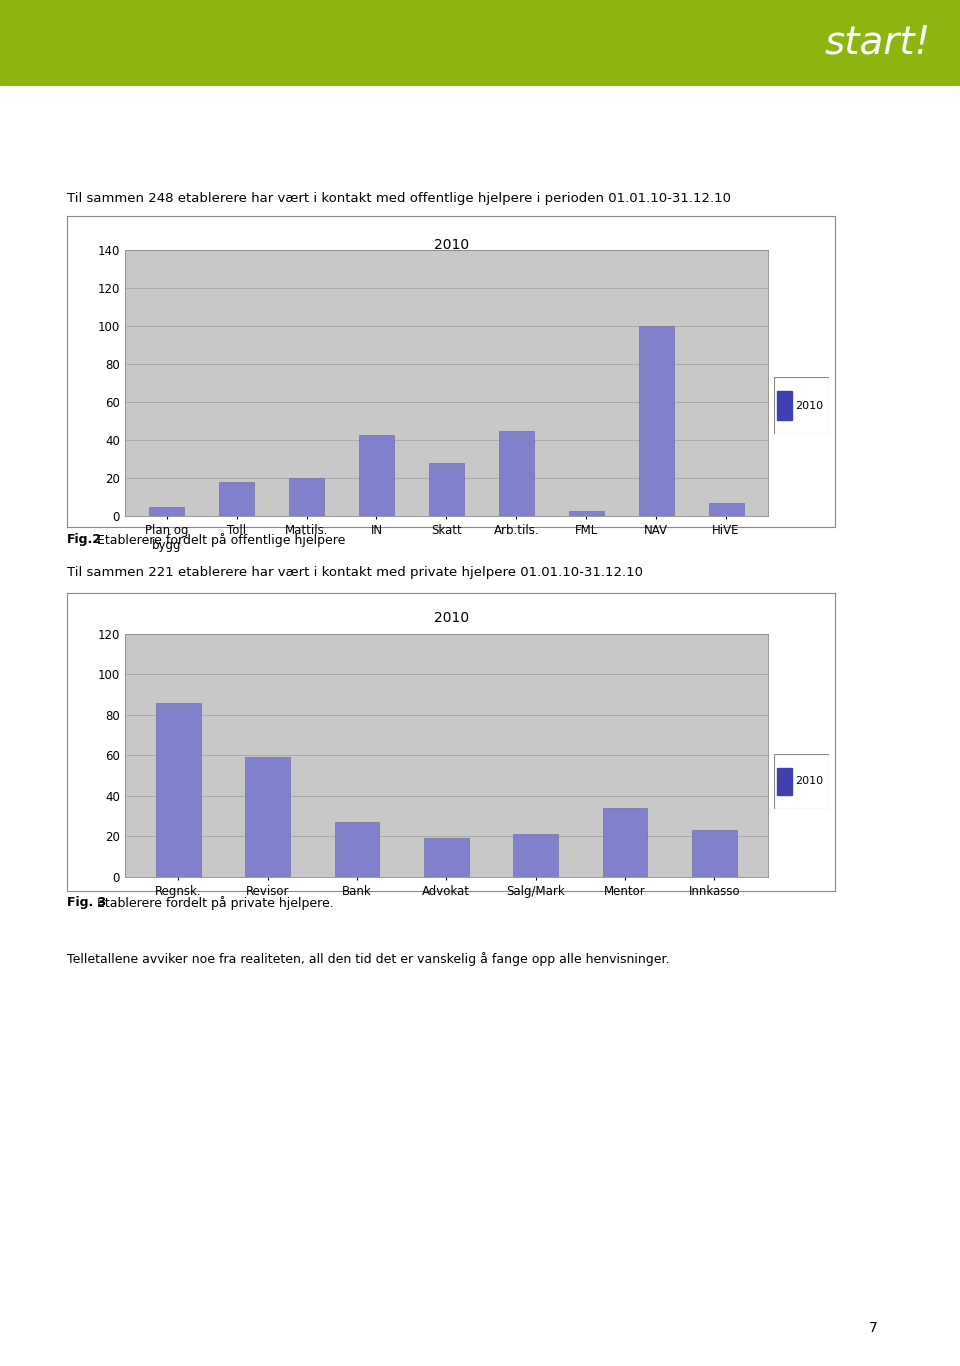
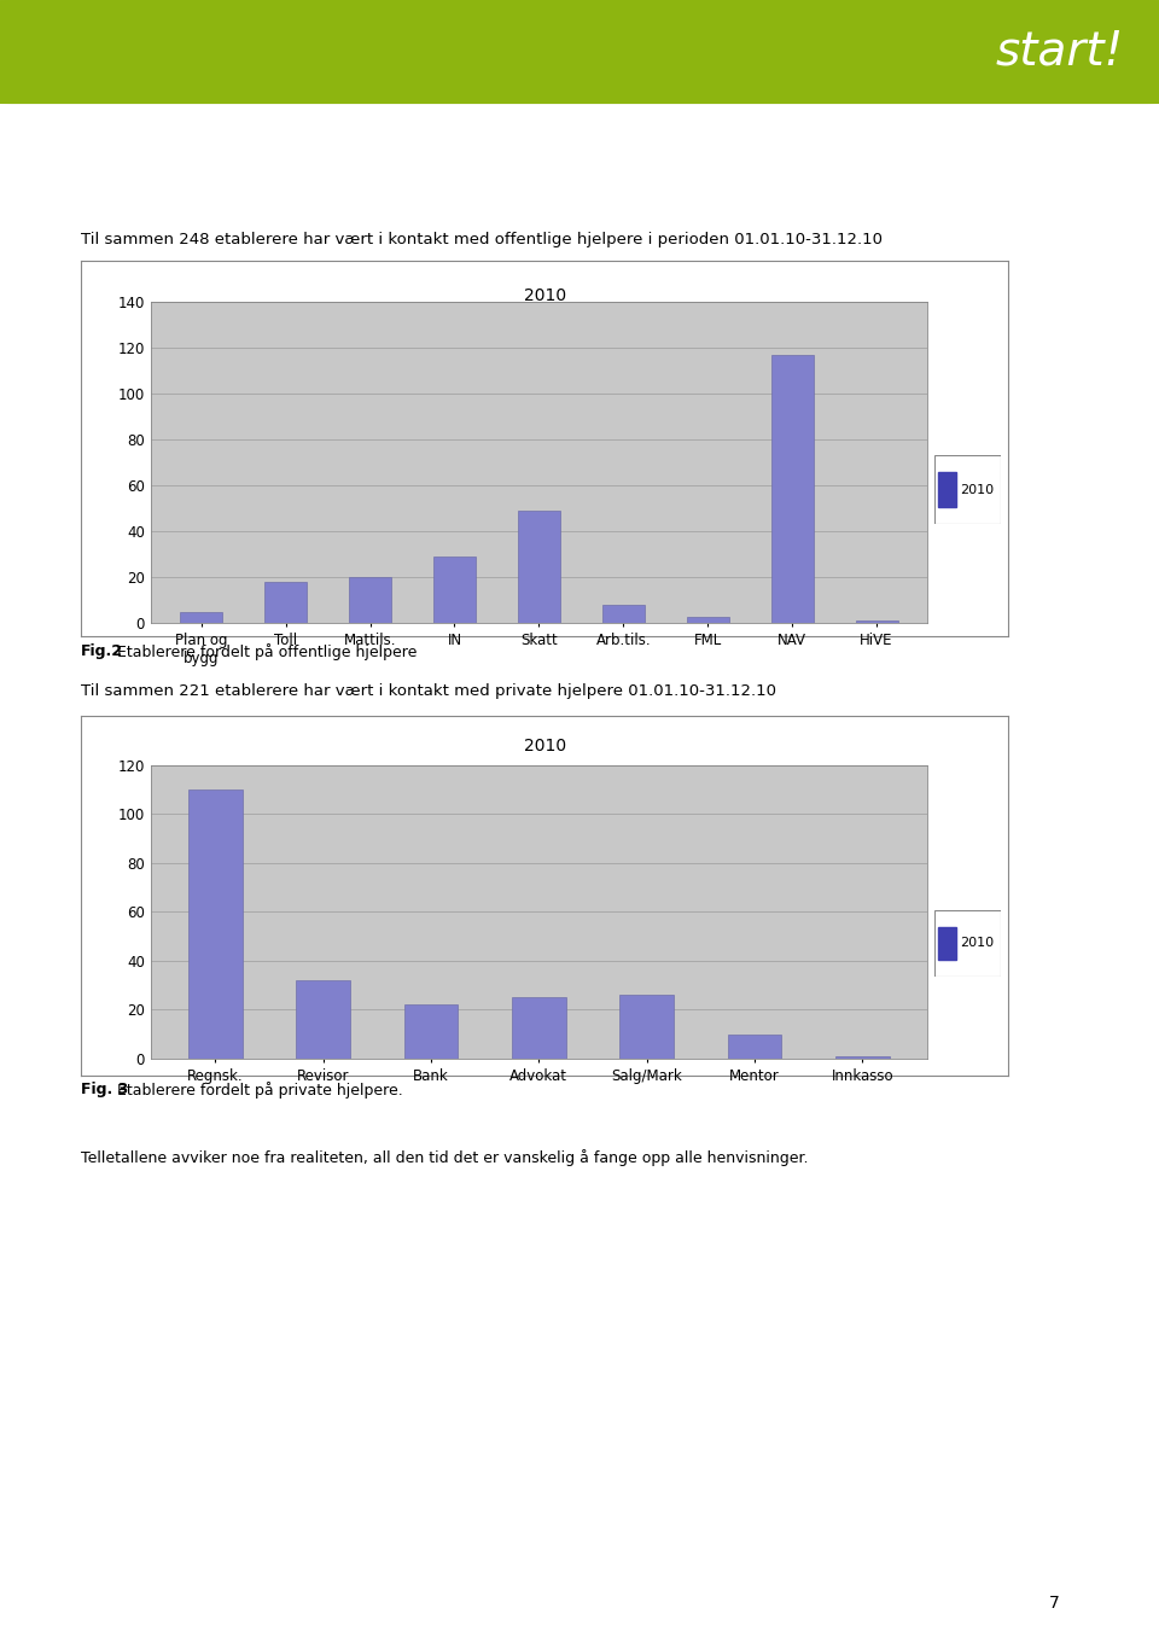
IN: 43 -> 29
Skatt: 28 -> 49
Arb.tils.: 45 -> 8
NAV: 100 -> 117
HiVE: 7 -> 1
Regnsk.: 86 -> 110
Revisor: 59 -> 32
Bank: 27 -> 22
Advokat: 19 -> 25
Salg/Mark: 21 -> 26
Mentor: 34 -> 10
Innkasso: 23 -> 1
